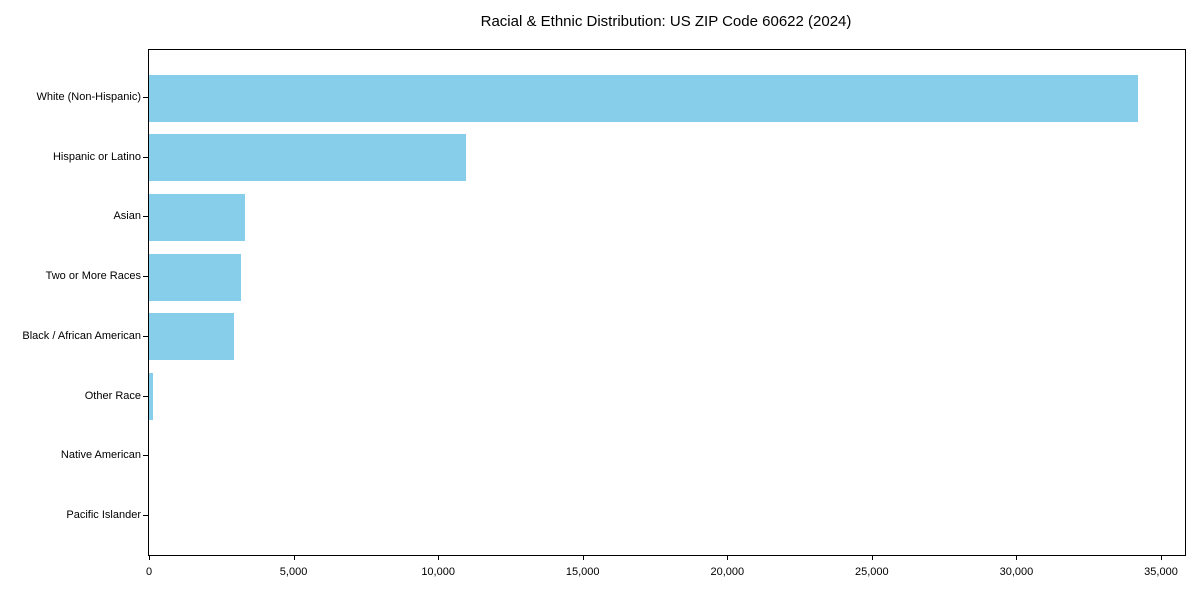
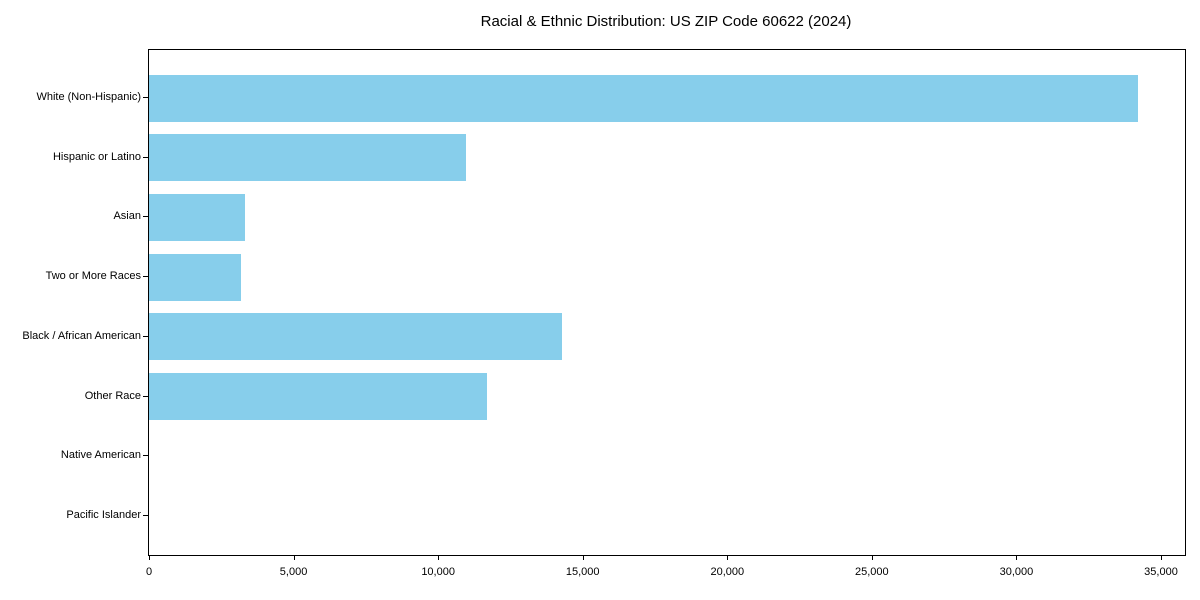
Black / African American: 3000 -> 14300
Other Race: 200 -> 11700
